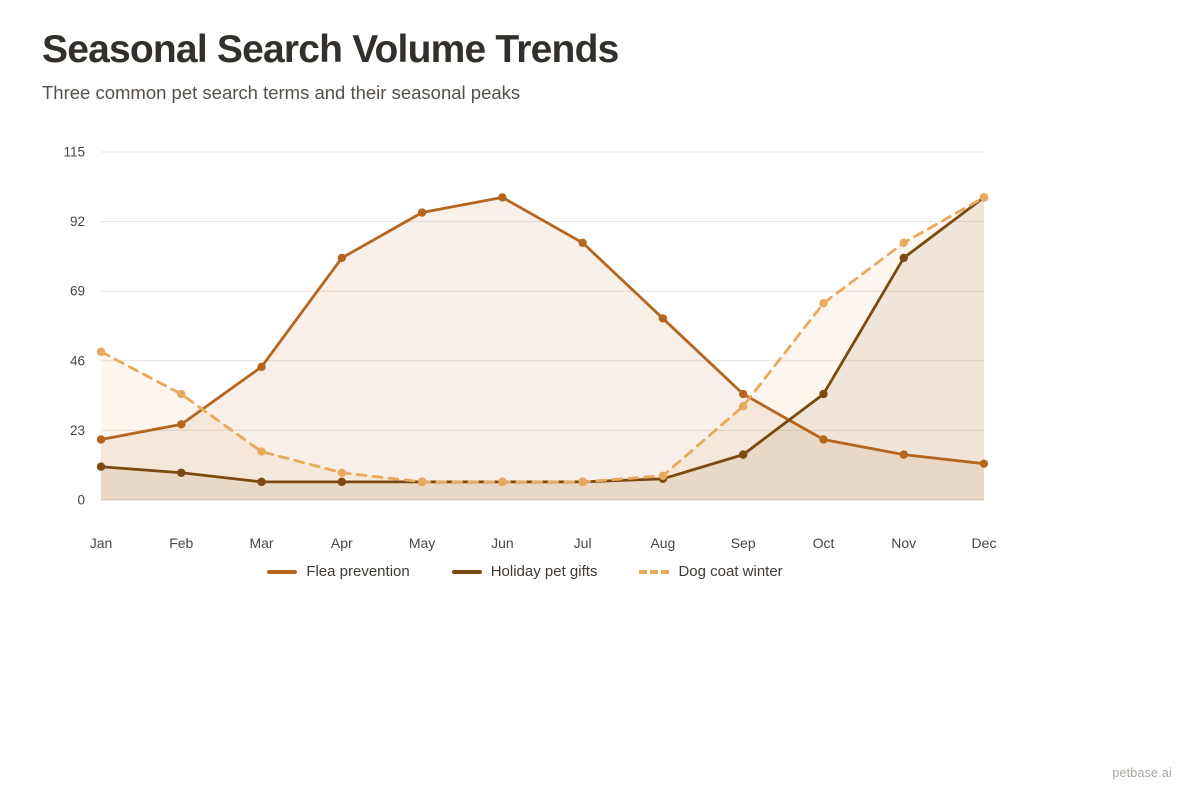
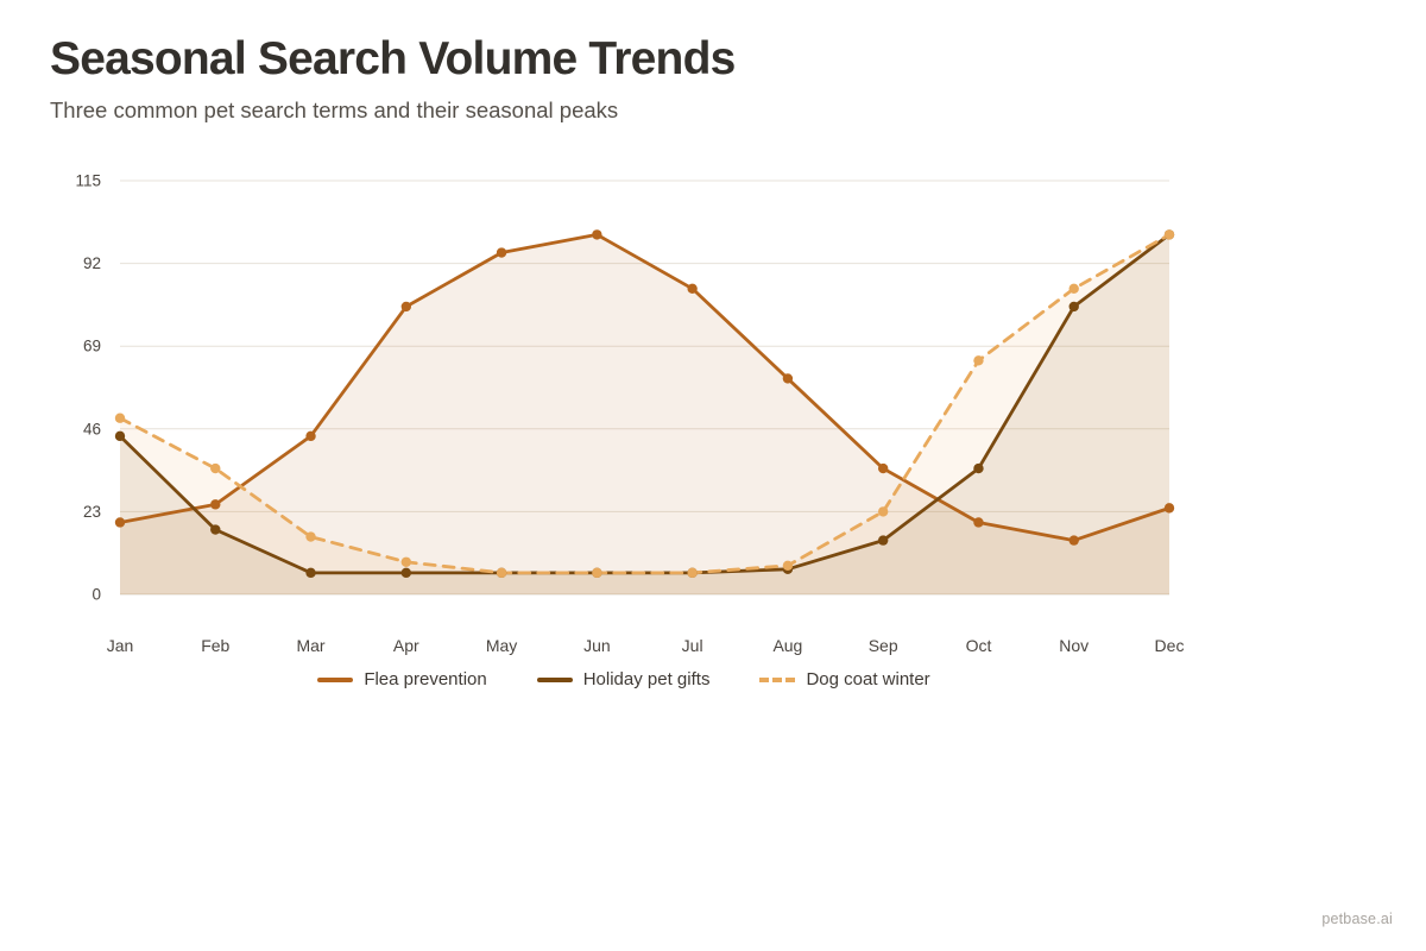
Holiday pet gifts/Jan: 11 -> 44
Holiday pet gifts/Feb: 9 -> 18
Dog coat winter/Sep: 31 -> 23
Flea prevention/Dec: 12 -> 24
